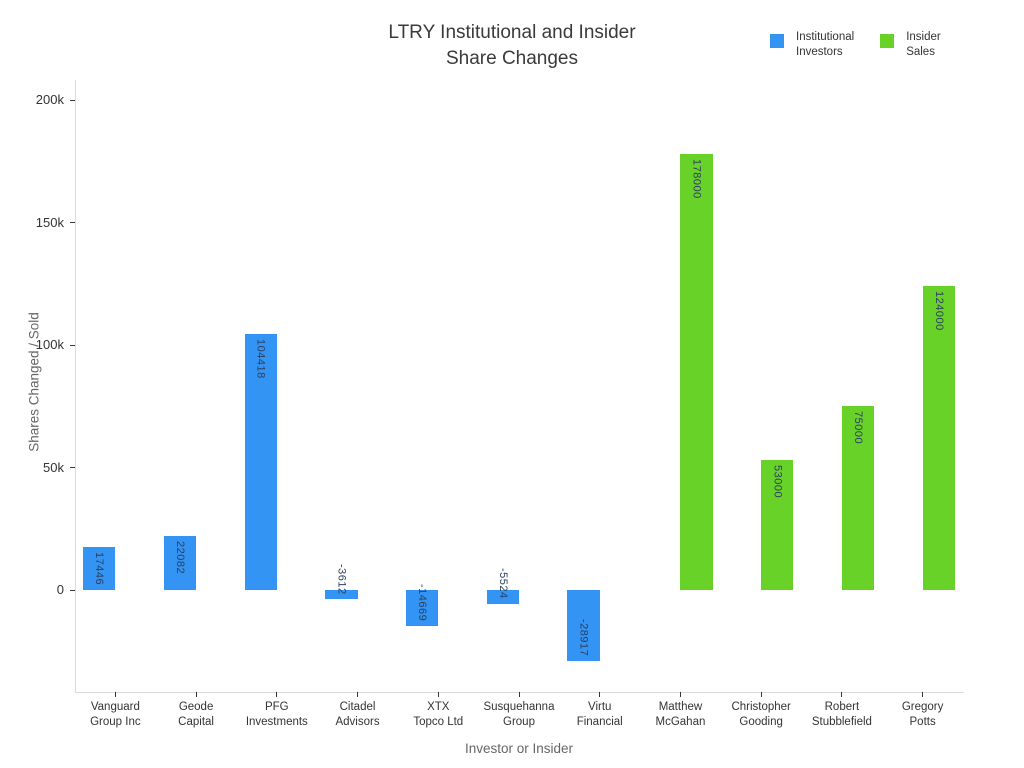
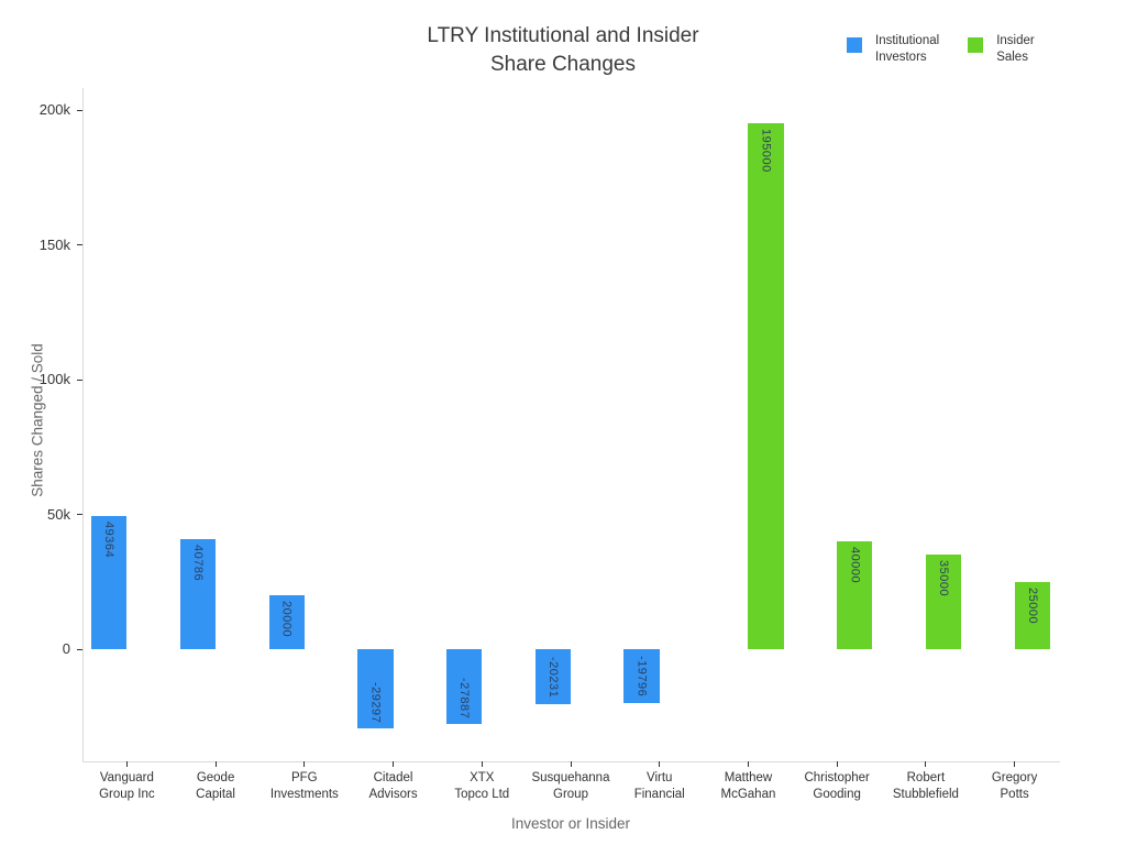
Institutional Investors/Vanguard Group Inc: 17446 -> 49364
Institutional Investors/Geode Capital: 22082 -> 40786
Institutional Investors/PFG Investments: 104418 -> 20000
Institutional Investors/Citadel Advisors: -3612 -> -29297
Institutional Investors/XTX Topco Ltd: -14669 -> -27887
Institutional Investors/Susquehanna Group: -5524 -> -20231
Institutional Investors/Virtu Financial: -28917 -> -19796
Insider Sales/Matthew McGahan: 178000 -> 195000
Insider Sales/Christopher Gooding: 53000 -> 40000
Insider Sales/Robert Stubblefield: 75000 -> 35000
Insider Sales/Gregory Potts: 124000 -> 25000
